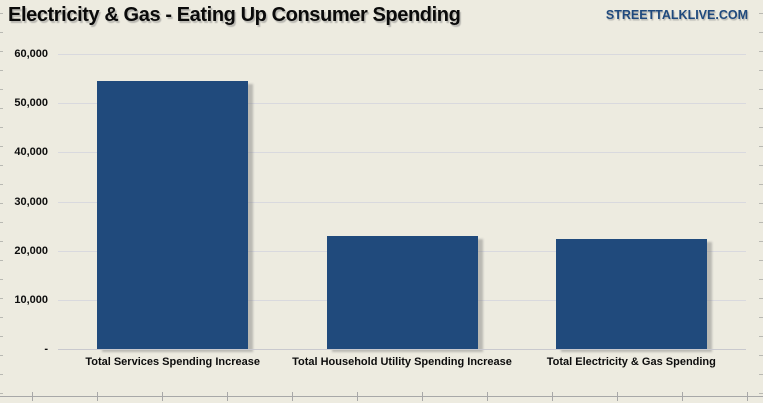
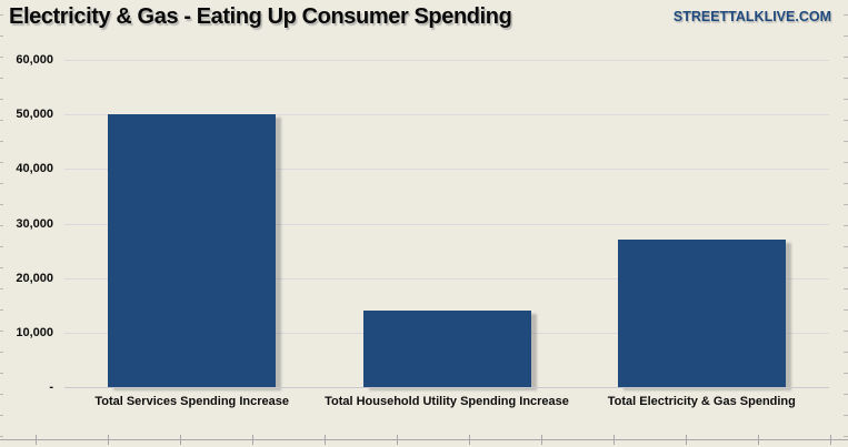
Total Services Spending Increase: 55000 -> 50000
Total Household Utility Spending Increase: 23000 -> 14000
Total Electricity & Gas Spending: 22000 -> 27000
